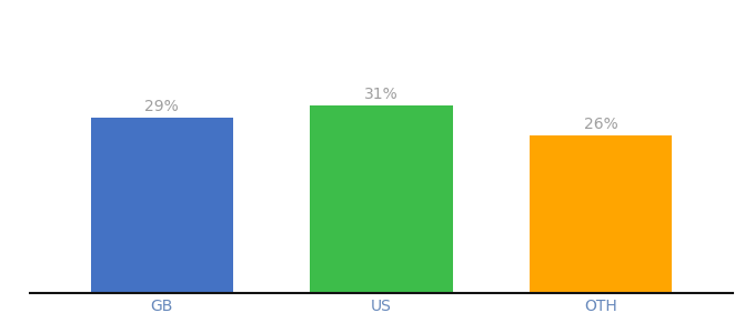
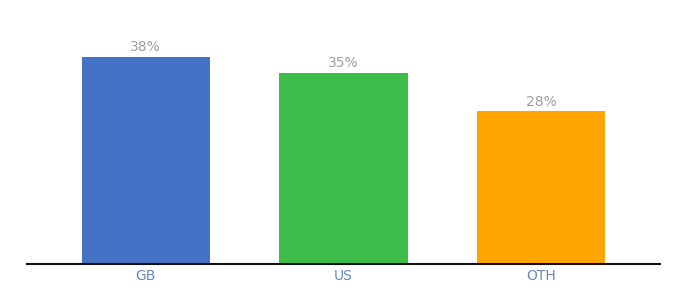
GB: 29% -> 38%
US: 31% -> 35%
OTH: 26% -> 28%
